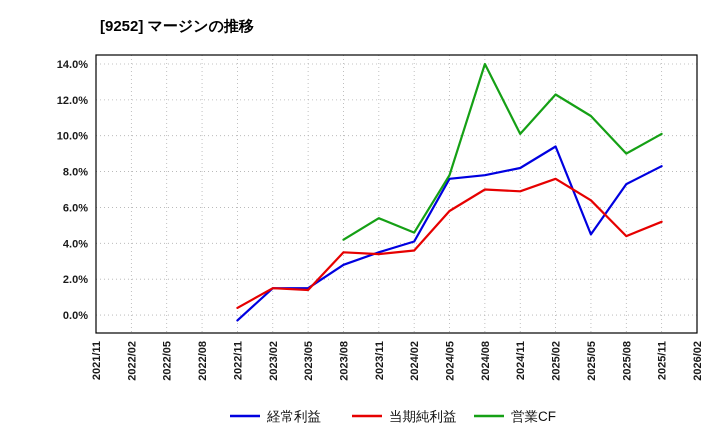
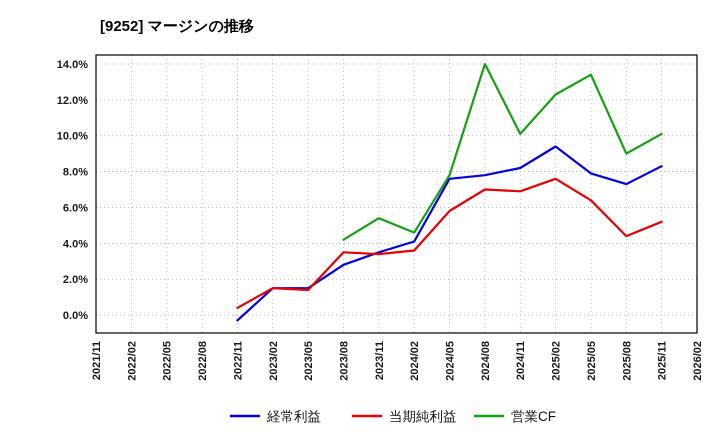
経常利益/2025/05: 4.5% -> 7.9%
営業CF/2025/05: 11.1% -> 13.4%
